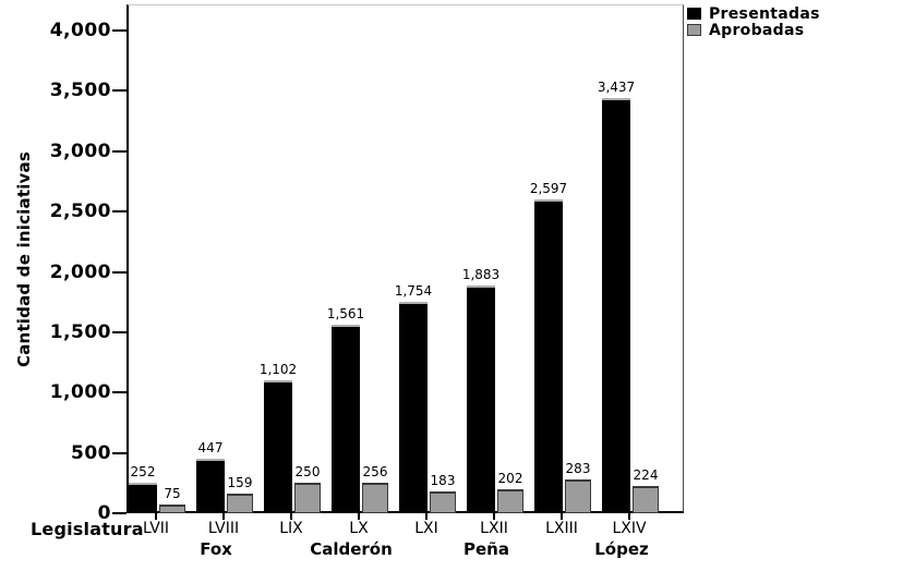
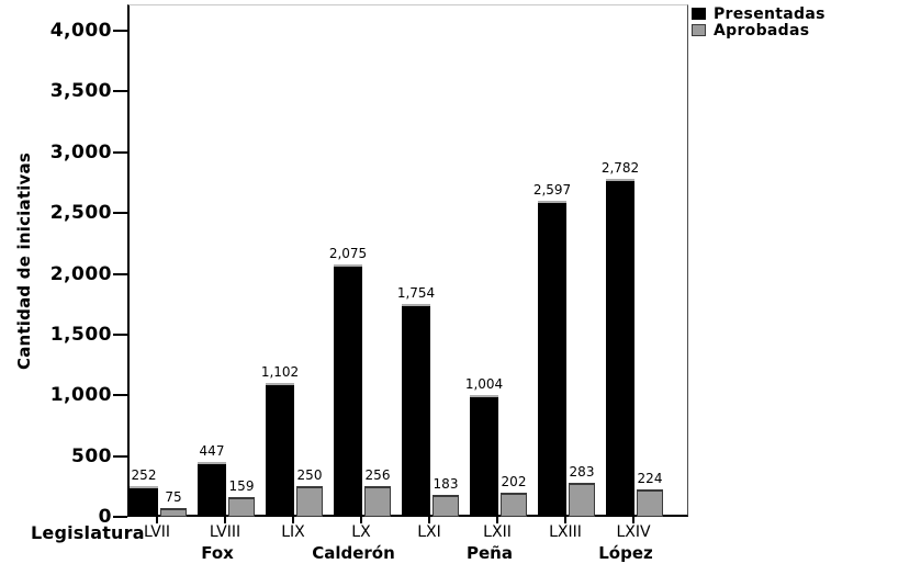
Presentadas/LX: 1,561 -> 2,075
Presentadas/LXII: 1,883 -> 1,004
Presentadas/LXIV: 3,437 -> 2,782
